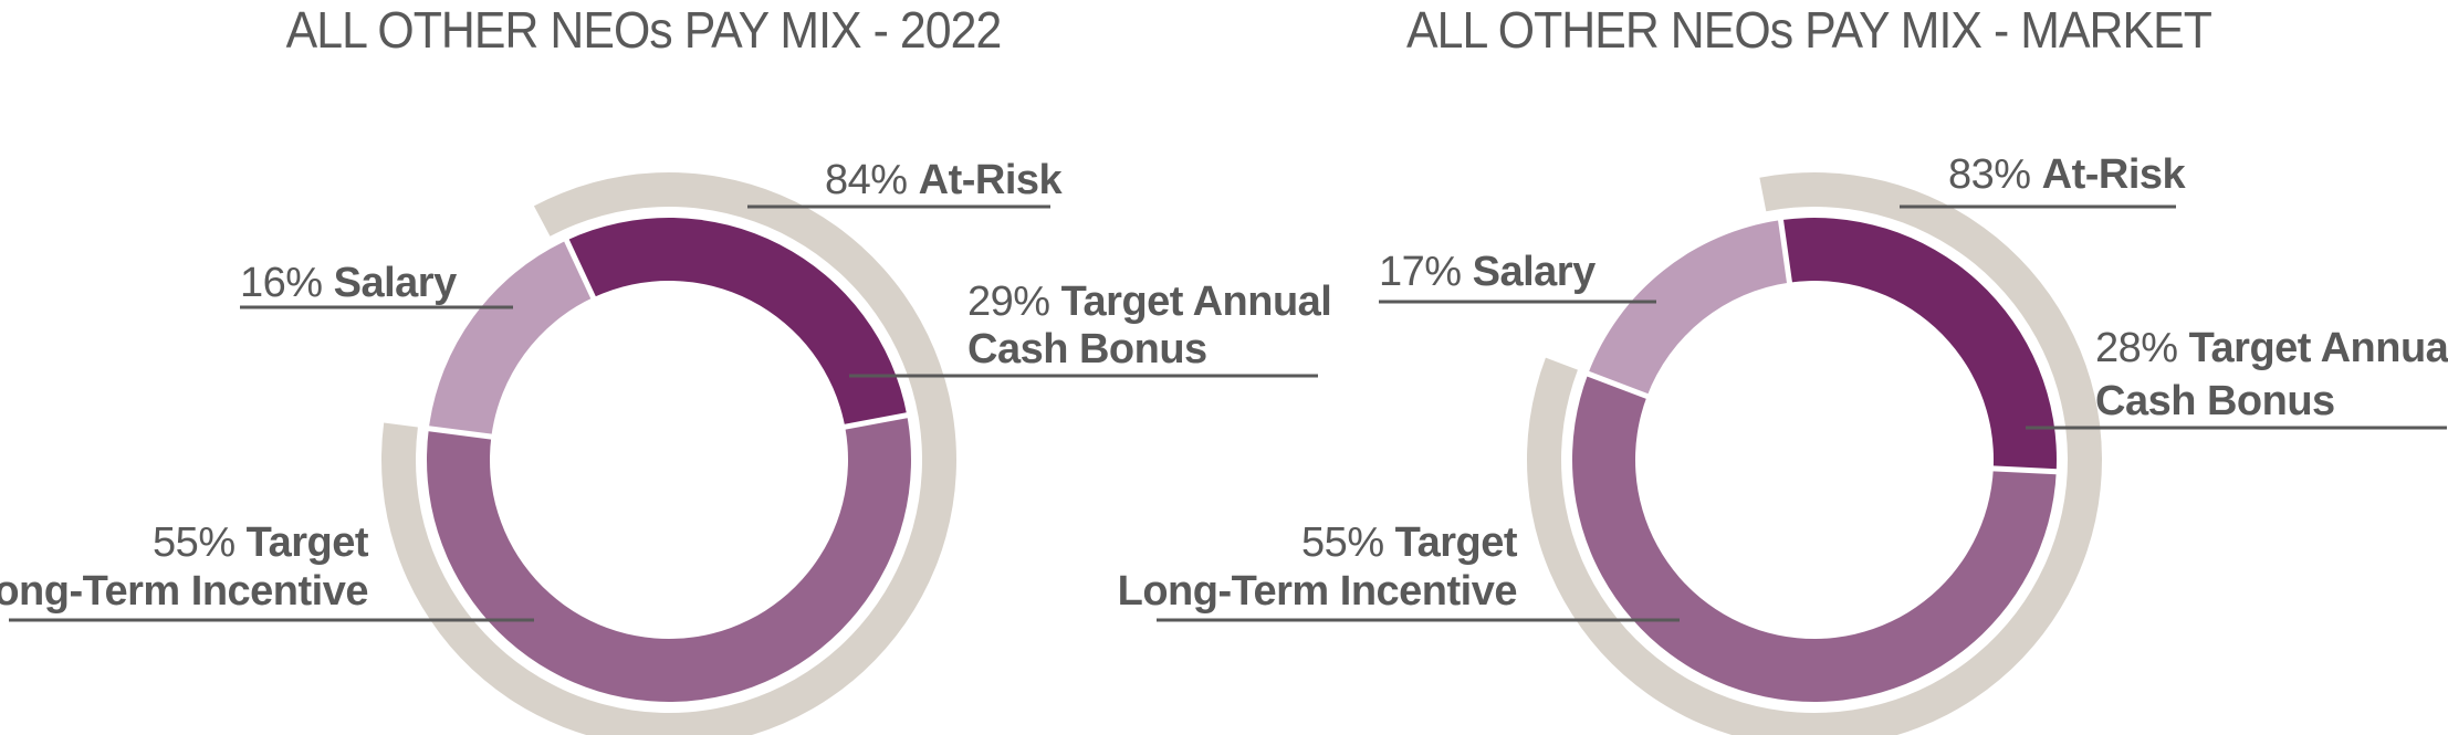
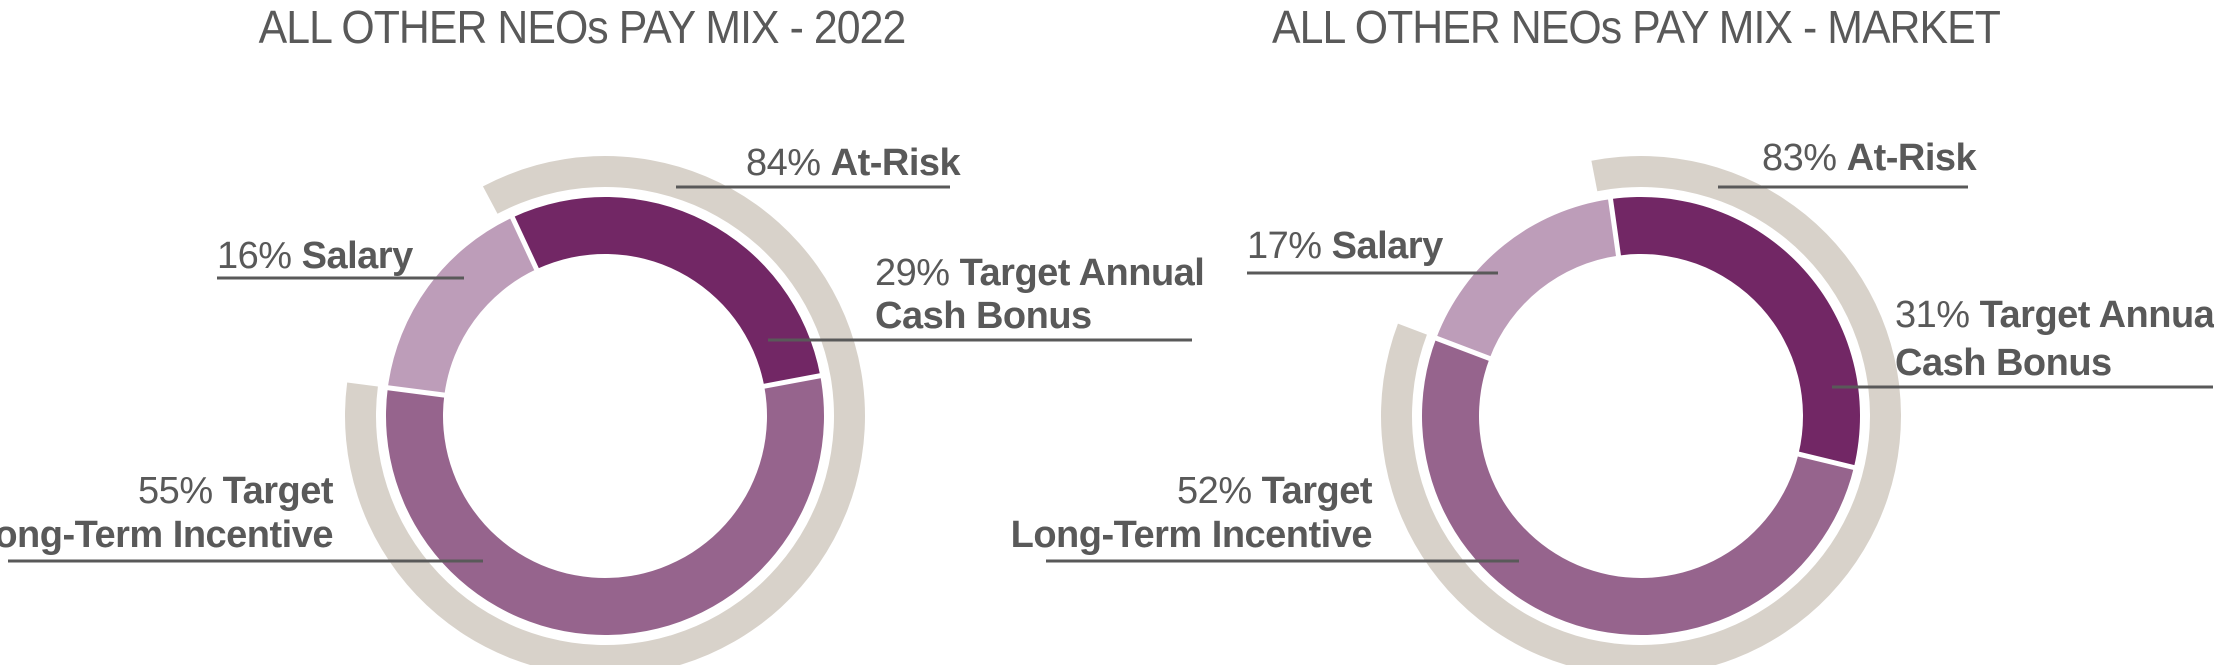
ALL OTHER NEOs PAY MIX - MARKET/Target Annual Cash Bonus: 28% -> 31%
ALL OTHER NEOs PAY MIX - MARKET/Target Long-Term Incentive: 55% -> 52%
